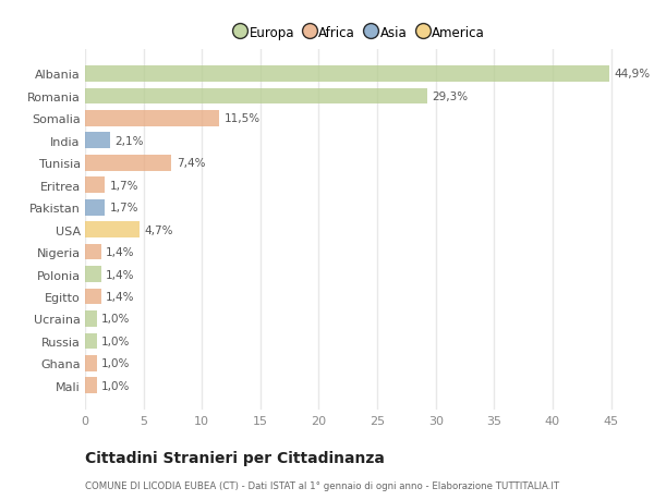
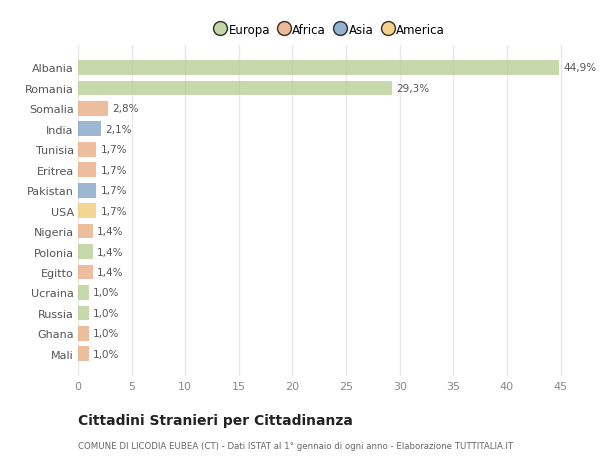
Somalia: 11,5% -> 2,8%
Tunisia: 7,4% -> 1,7%
USA: 4,7% -> 1,7%
